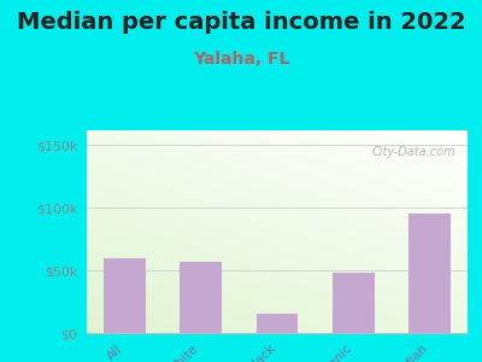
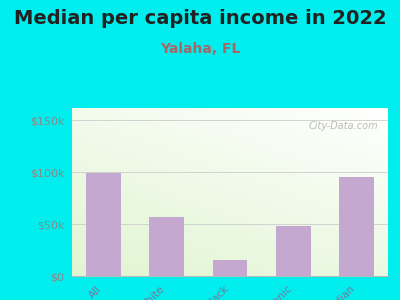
All: $60k -> $99k
